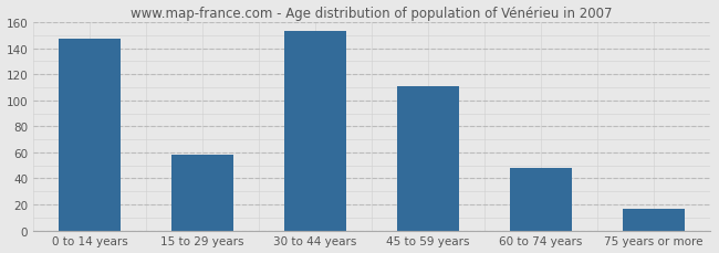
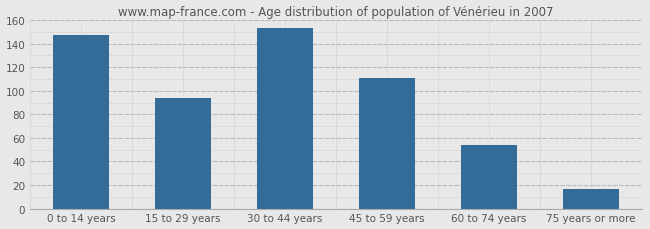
15 to 29 years: 58 -> 94
60 to 74 years: 48 -> 54
